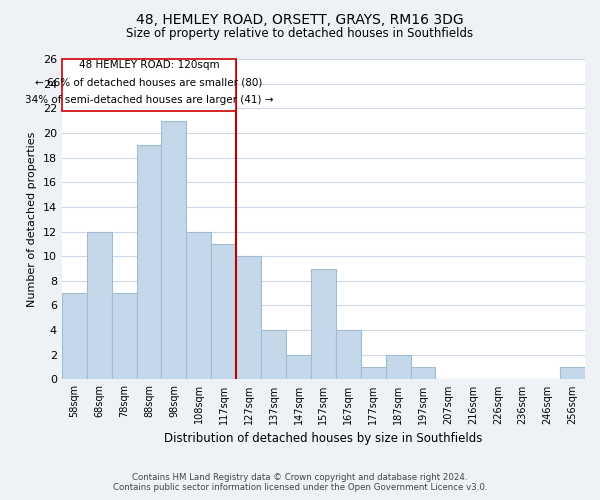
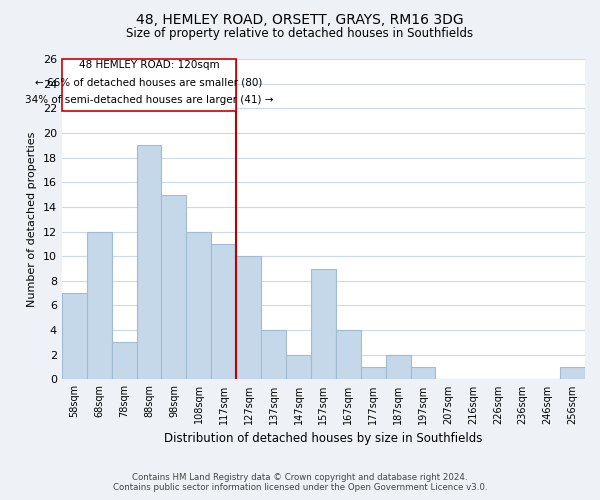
78sqm: 7 -> 3
98sqm: 21 -> 15
